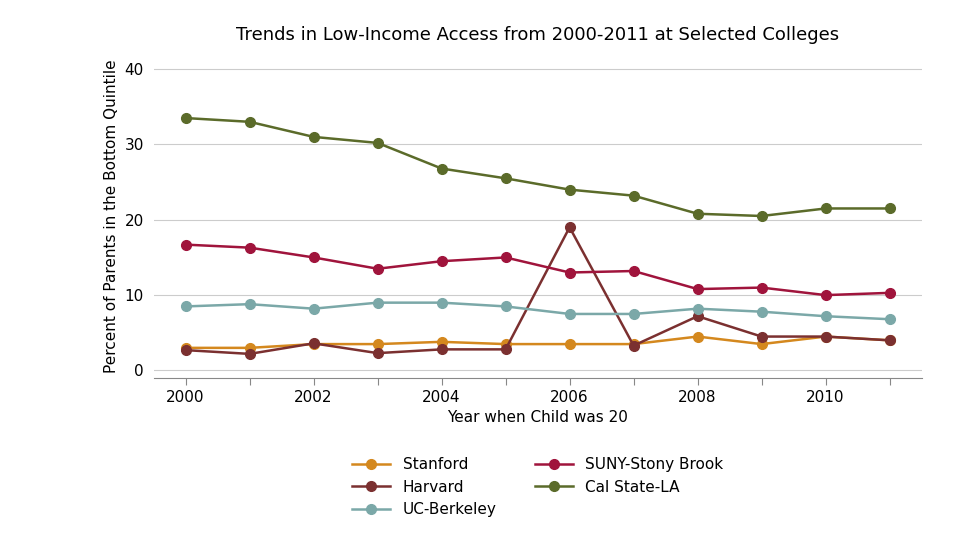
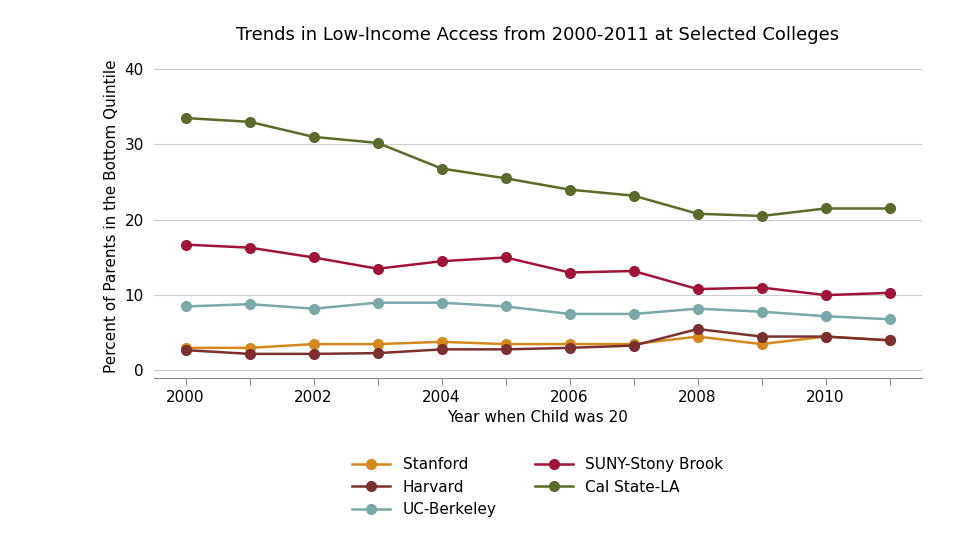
Harvard/2002: 3.6 -> 2.2
Harvard/2006: 19.0 -> 3.0
Harvard/2008: 7.2 -> 5.5
